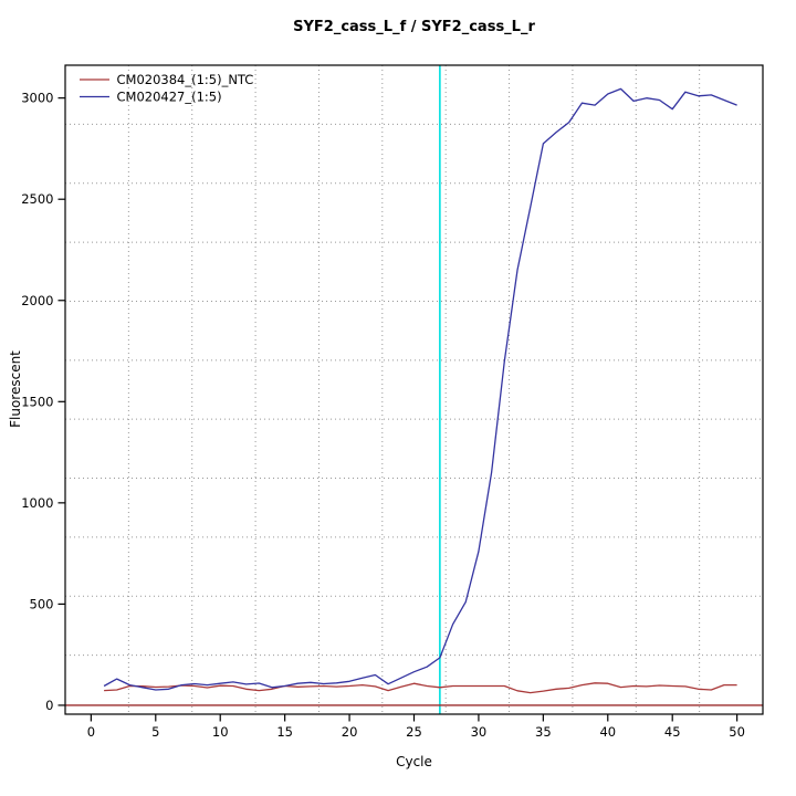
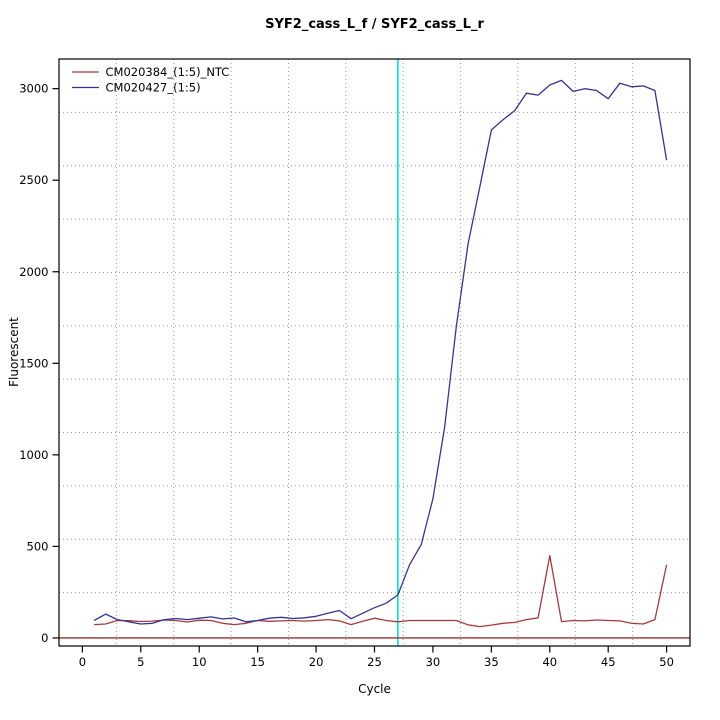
CM020384_(1:5)_NTC/40: 110 -> 450
CM020384_(1:5)_NTC/50: 100 -> 400
CM020427_(1:5)/50: 2960 -> 2610
